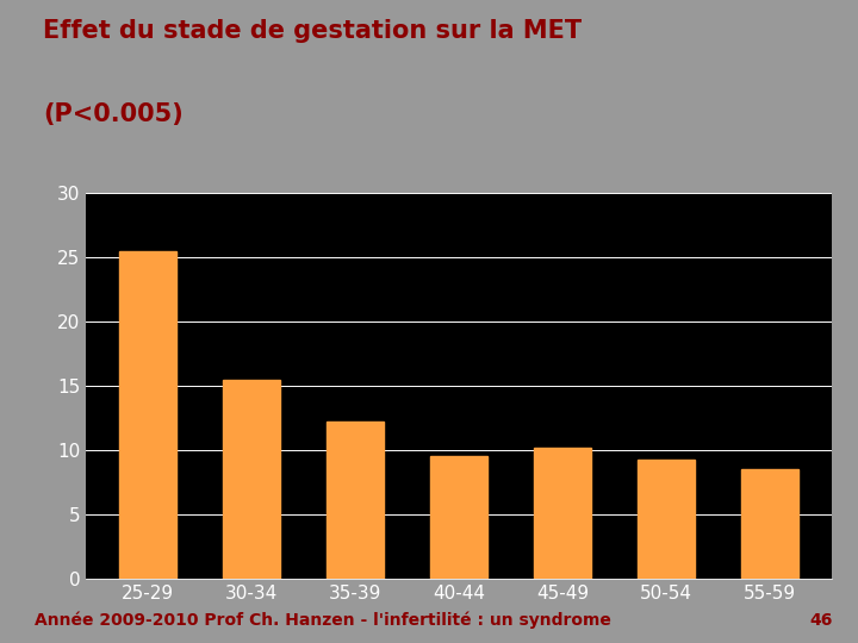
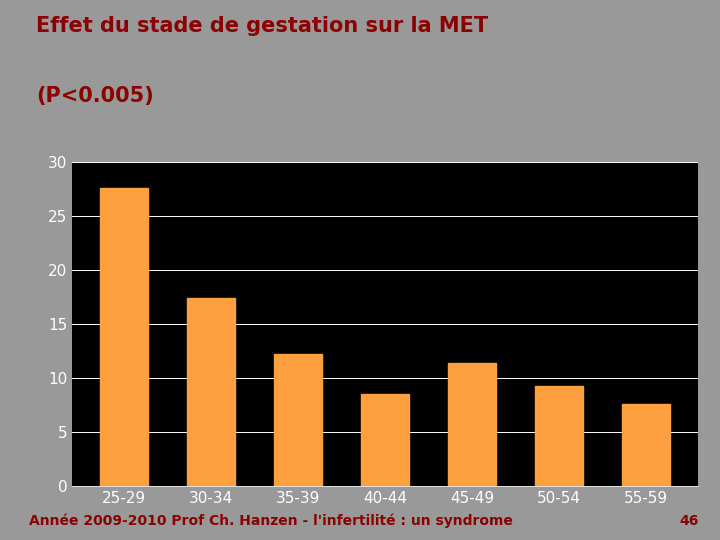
25-29: 25.5 -> 27.6
30-34: 15.5 -> 17.4
40-44: 9.5 -> 8.5
45-49: 10.2 -> 11.4
55-59: 8.5 -> 7.6
